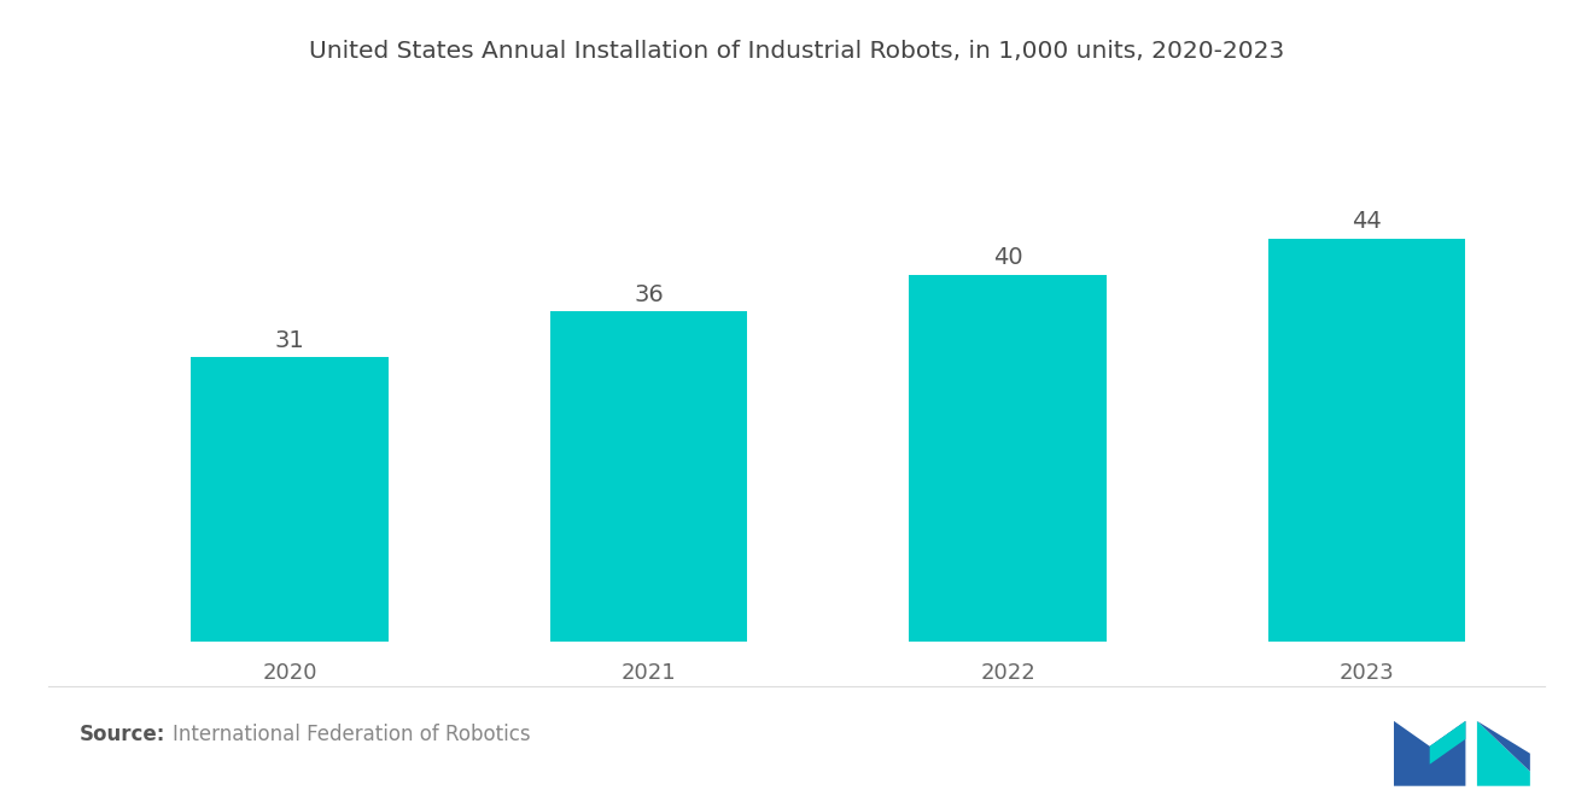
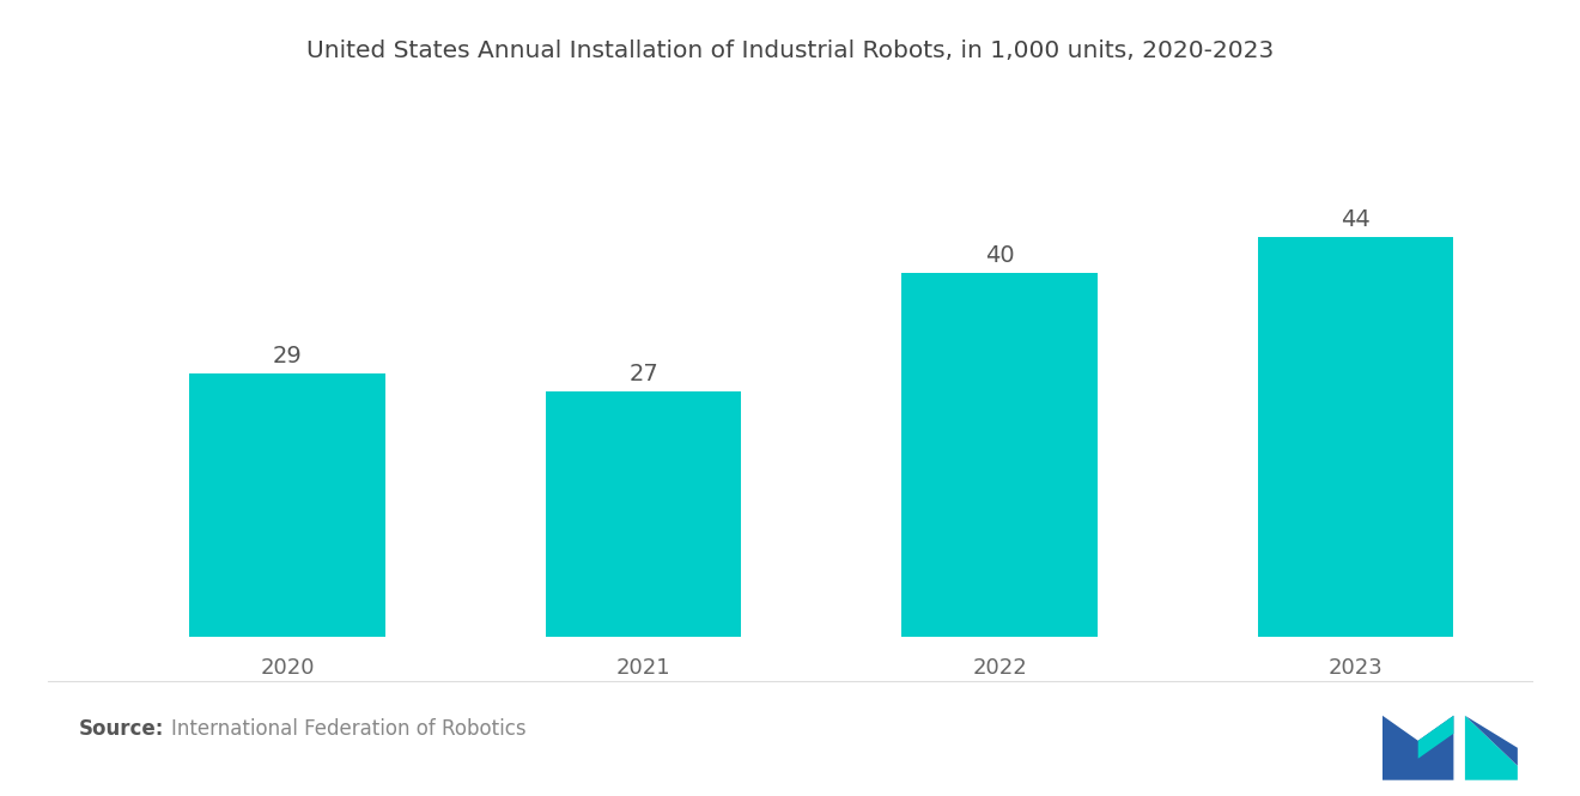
2020: 31 -> 29
2021: 36 -> 27
